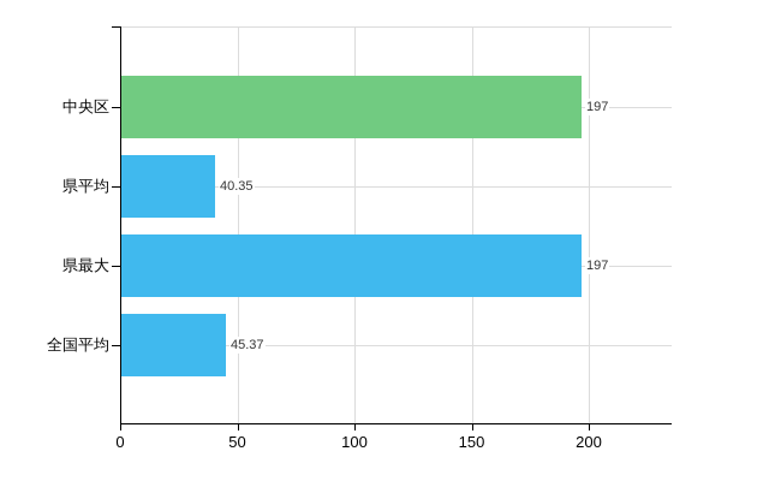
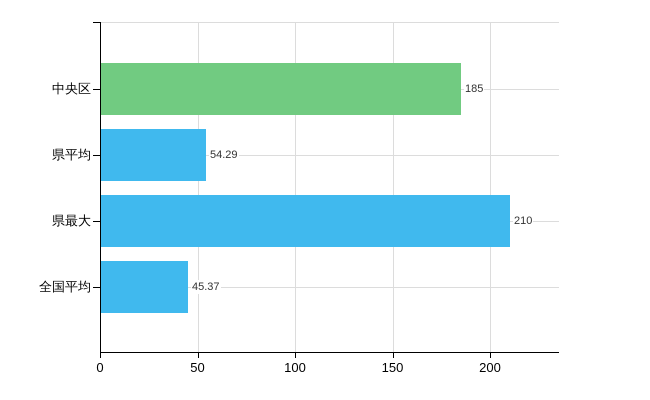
中央区: 197 -> 185
県平均: 40.35 -> 54.29
県最大: 197 -> 210
